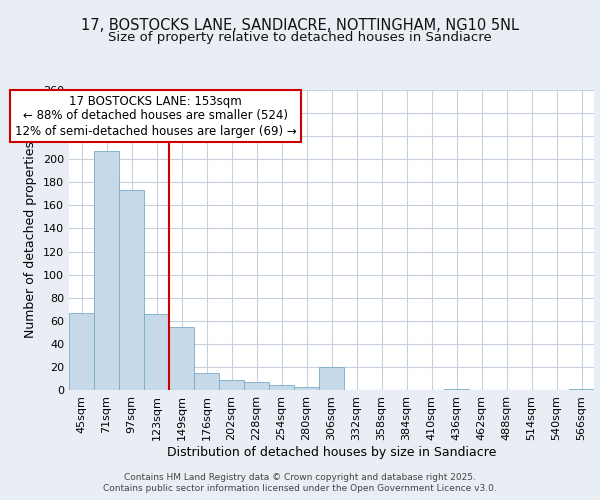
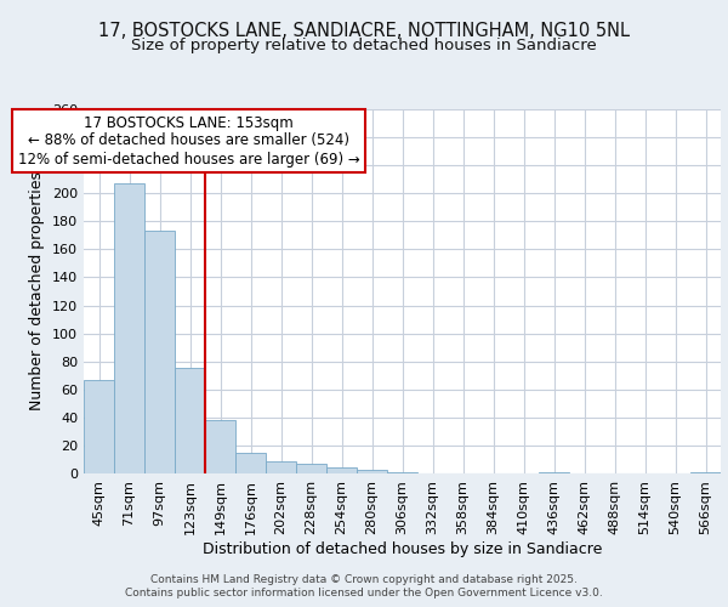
123sqm: 66 -> 75
149sqm: 55 -> 38
306sqm: 20 -> 1
